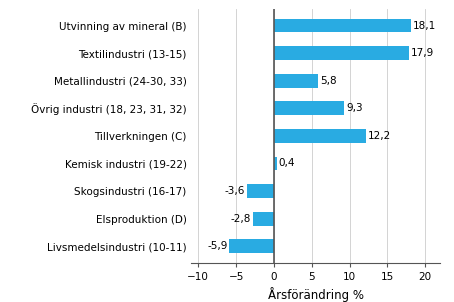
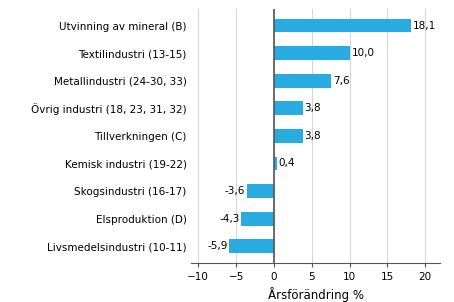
Textilindustri (13-15): 17,9 -> 10,0
Metallindustri (24-30, 33): 5,8 -> 7,6
Övrig industri (18, 23, 31, 32): 9,3 -> 3,8
Tillverkningen (C): 12,2 -> 3,8
Elsproduktion (D): -2,8 -> -4,3
